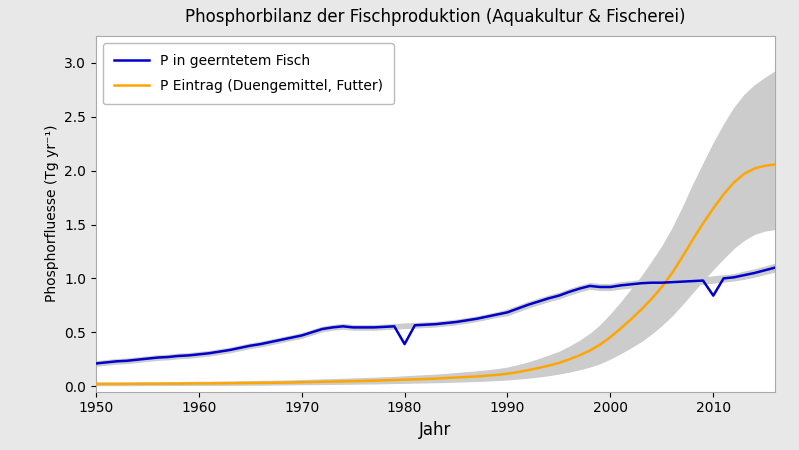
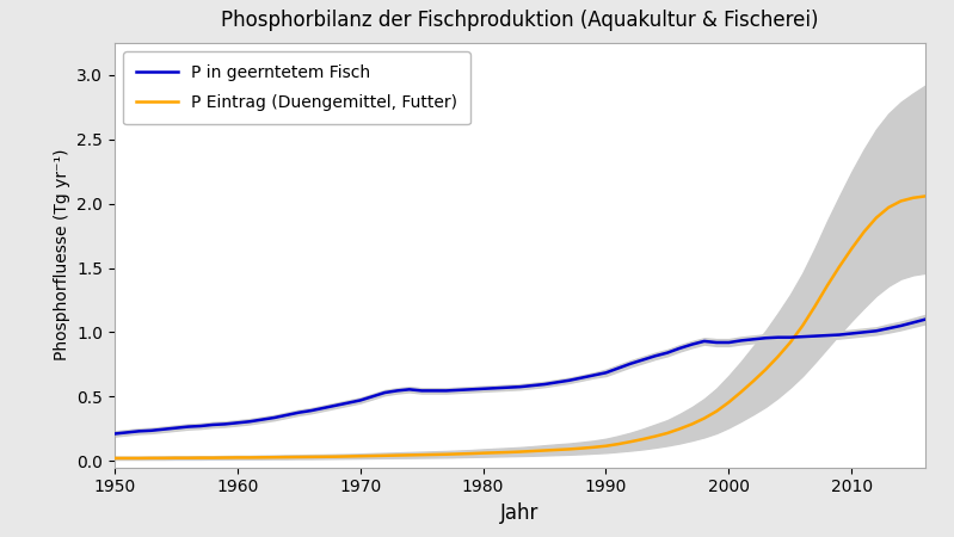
P in geerntetem Fisch/1980: 0.39 -> 0.56
P in geerntetem Fisch/2010: 0.84 -> 0.99
